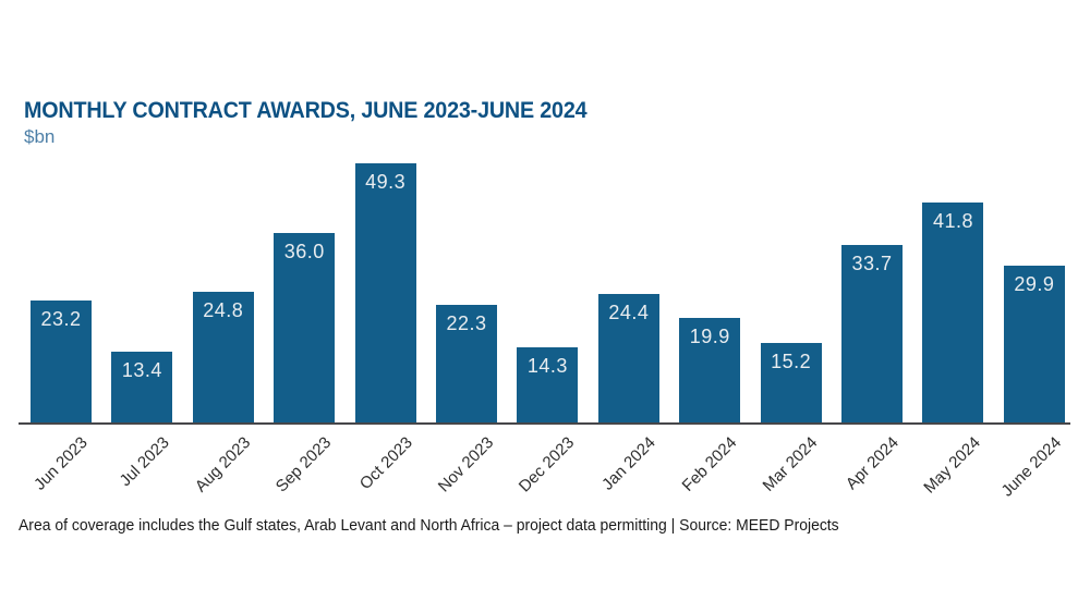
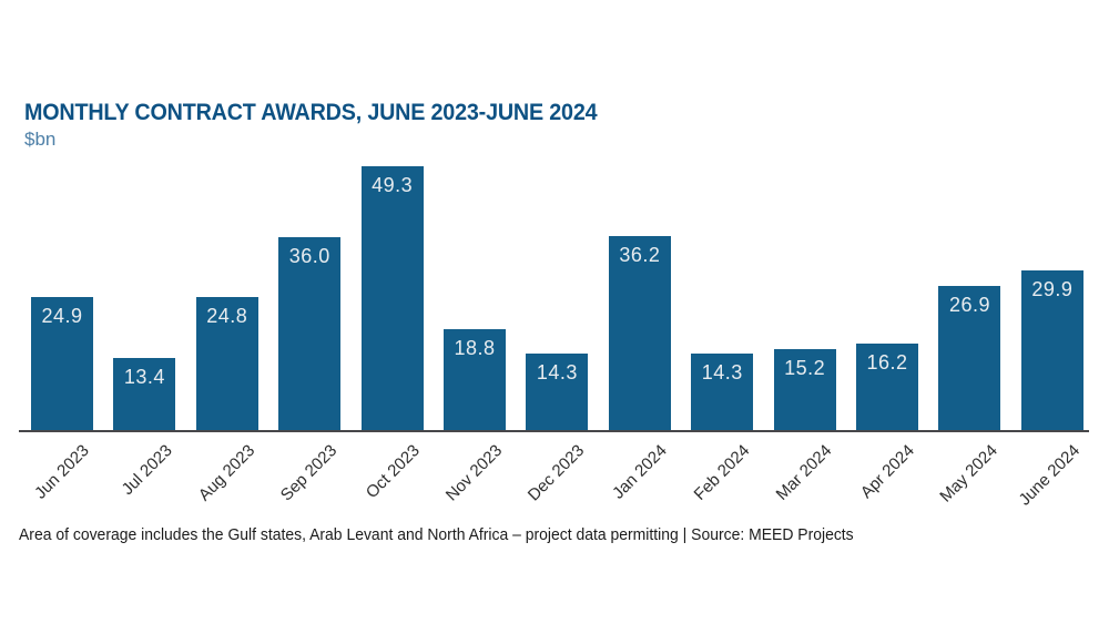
Jun 2023: 23.2 -> 24.9
Nov 2023: 22.3 -> 18.8
Jan 2024: 24.4 -> 36.2
Feb 2024: 19.9 -> 14.3
Apr 2024: 33.7 -> 16.2
May 2024: 41.8 -> 26.9
